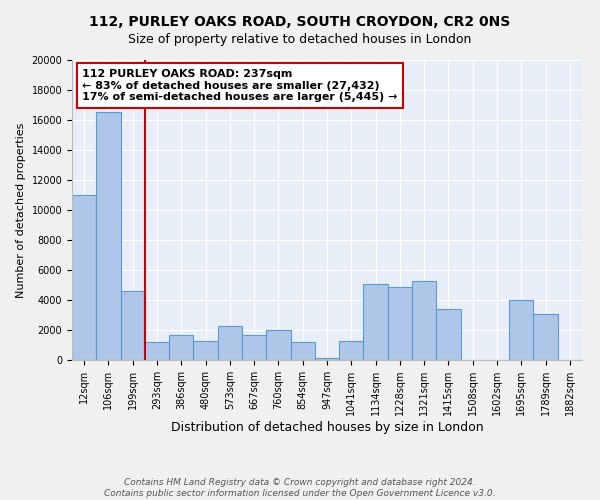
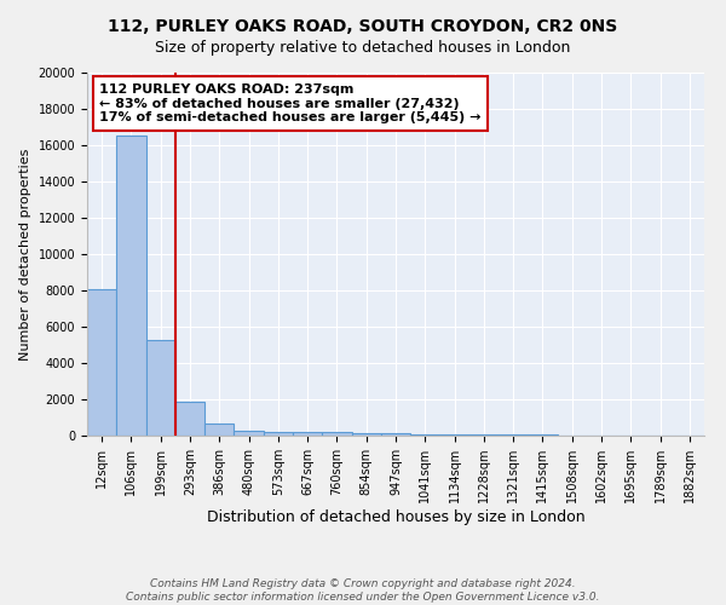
12sqm: 11000 -> 8100
199sqm: 4600 -> 5300
293sqm: 1200 -> 1800
386sqm: 1700 -> 700
480sqm: 1300 -> 300
573sqm: 2300 -> 200
667sqm: 1700 -> 200
760sqm: 2000 -> 200
854sqm: 1200 -> 200
1041sqm: 1300 -> 100
1134sqm: 5100 -> 100
1228sqm: 4900 -> 100
1321sqm: 5300 -> 0
1415sqm: 3400 -> 0
1695sqm: 4000 -> 0
1789sqm: 3100 -> 0
